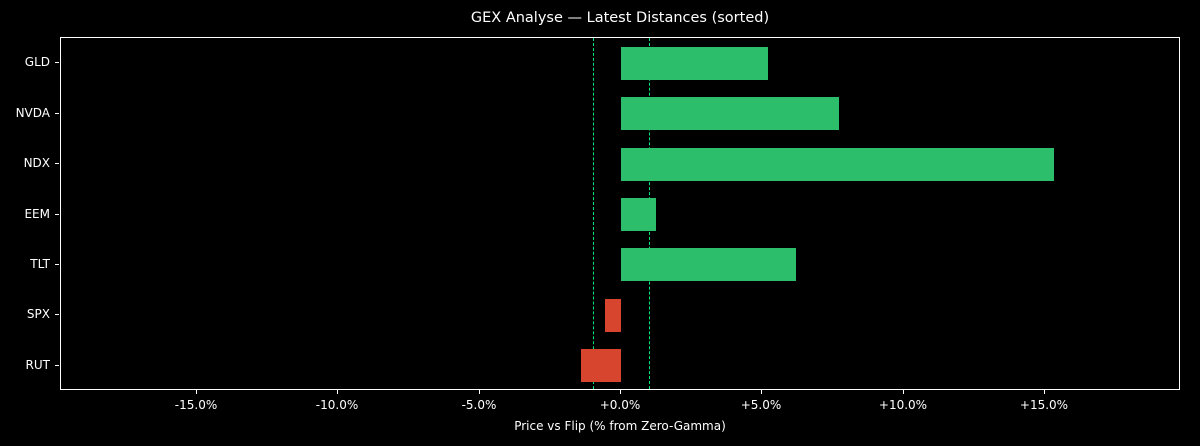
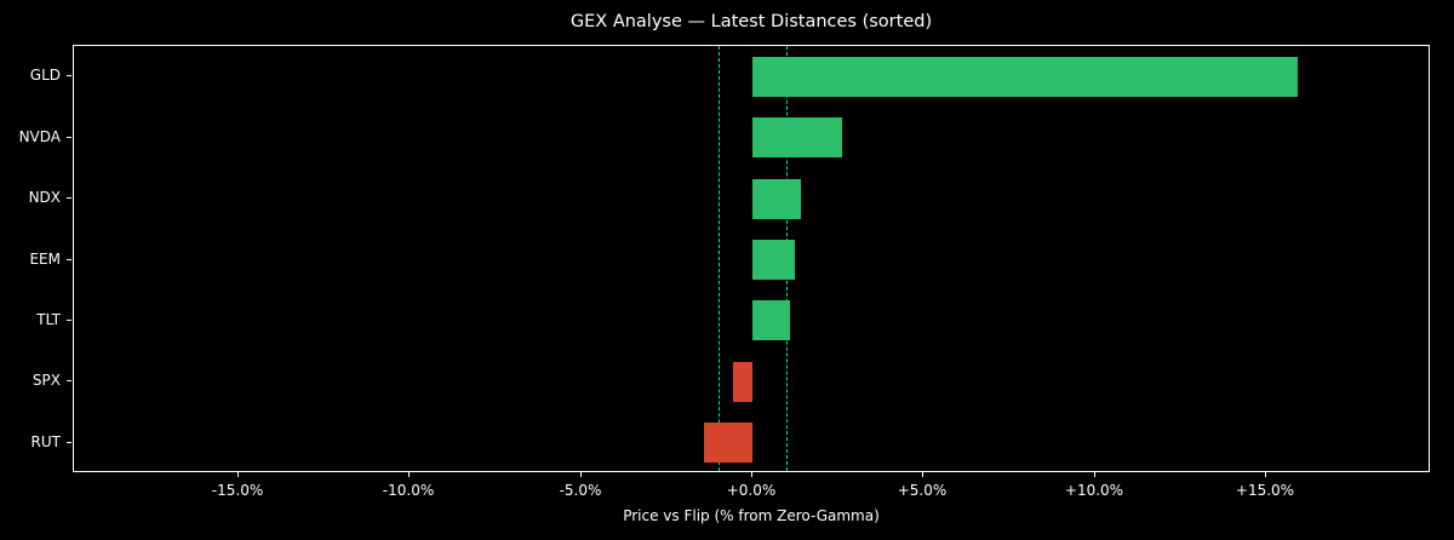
GLD: 5.2% -> 15.9%
NVDA: 7.7% -> 2.6%
NDX: 15.3% -> 1.4%
TLT: 6.2% -> 1.1%
